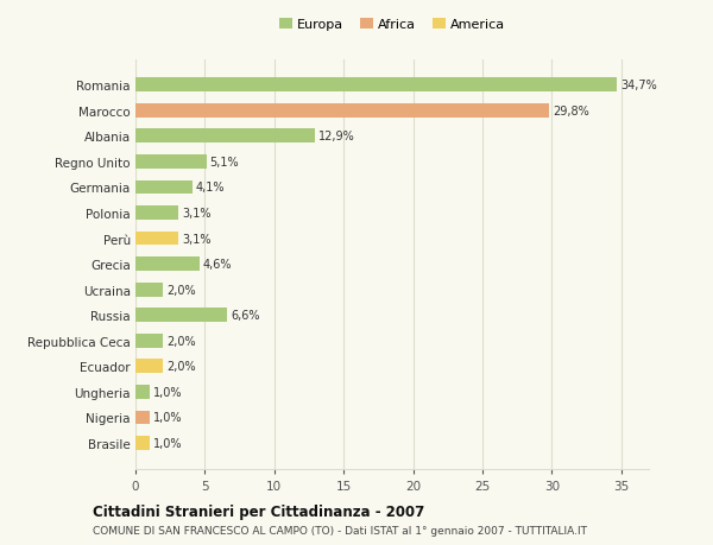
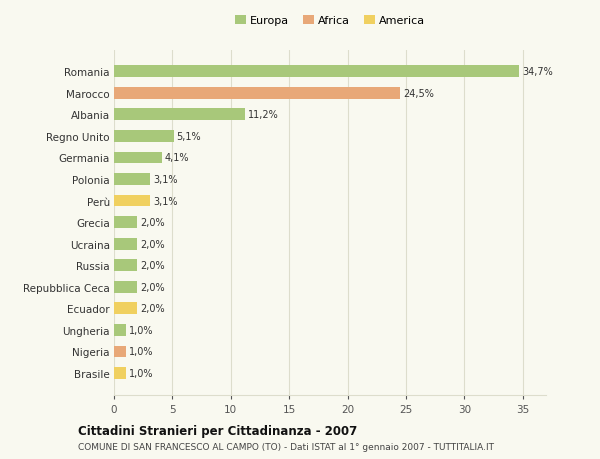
Marocco: 29,8% -> 24,5%
Albania: 12,9% -> 11,2%
Grecia: 4,6% -> 2,0%
Russia: 6,6% -> 2,0%
